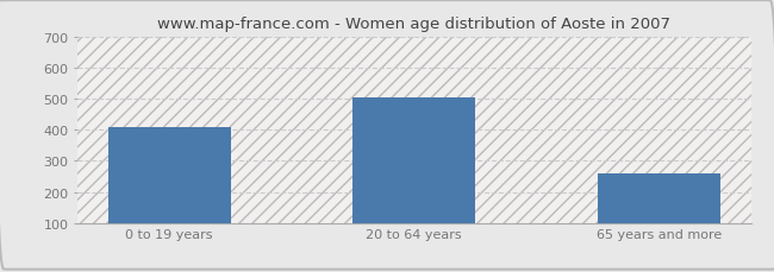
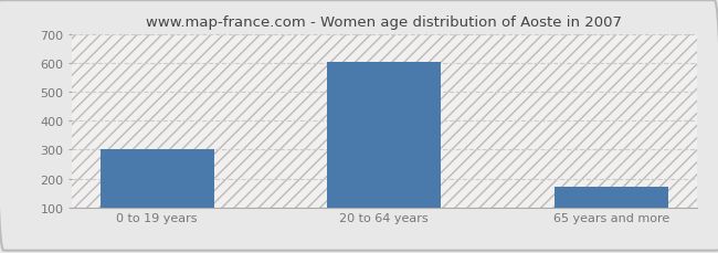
0 to 19 years: 410 -> 301
20 to 64 years: 505 -> 603
65 years and more: 260 -> 171
